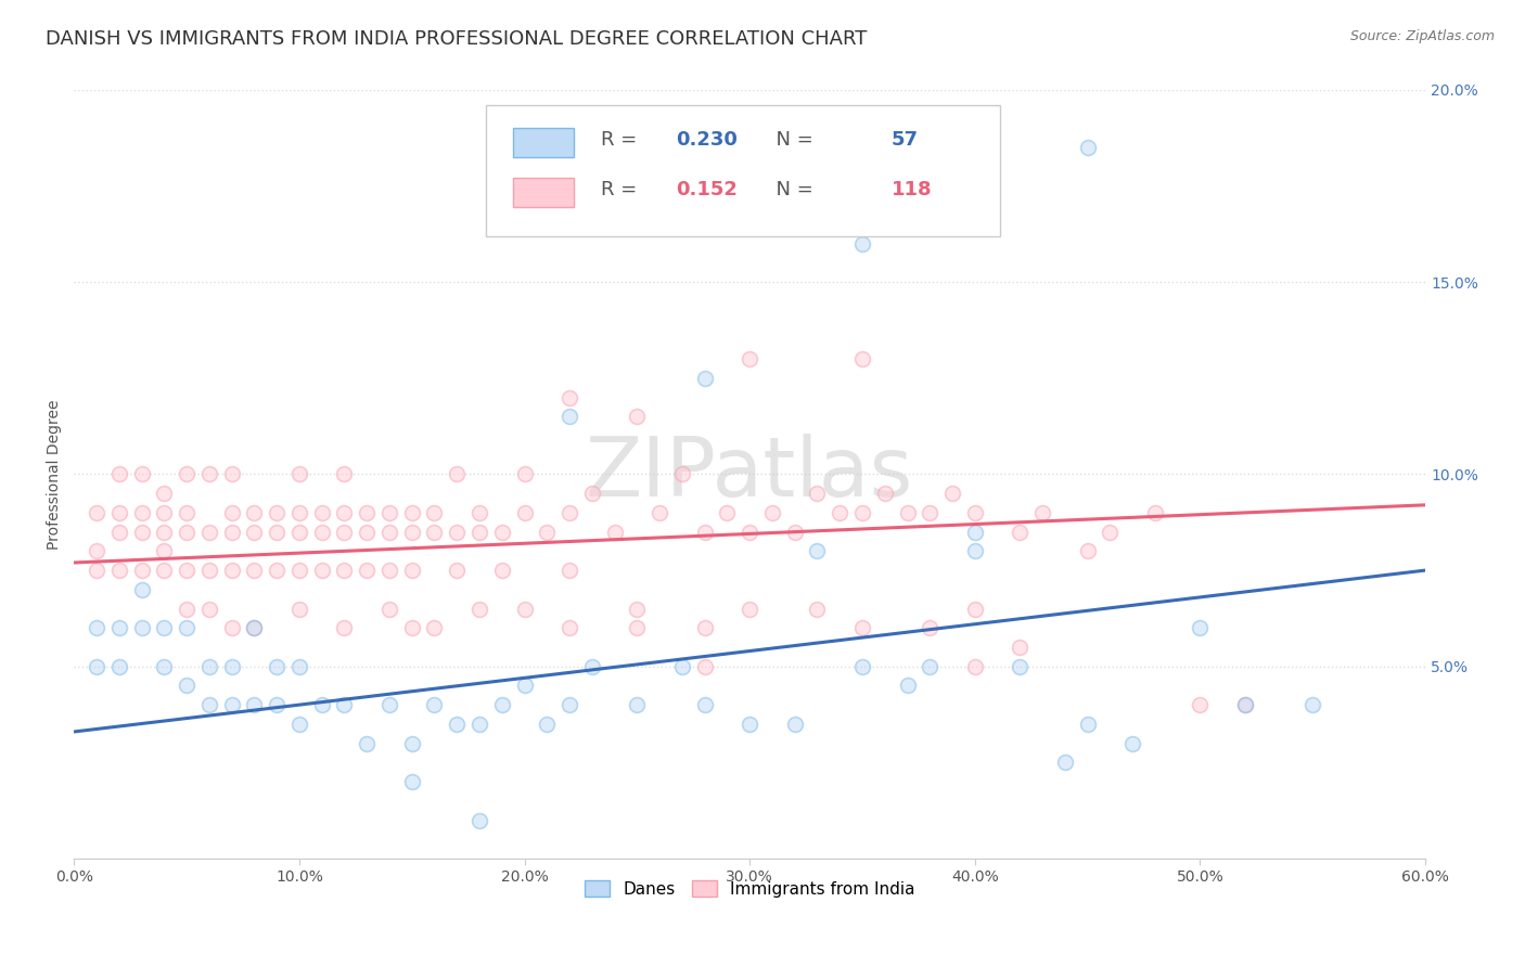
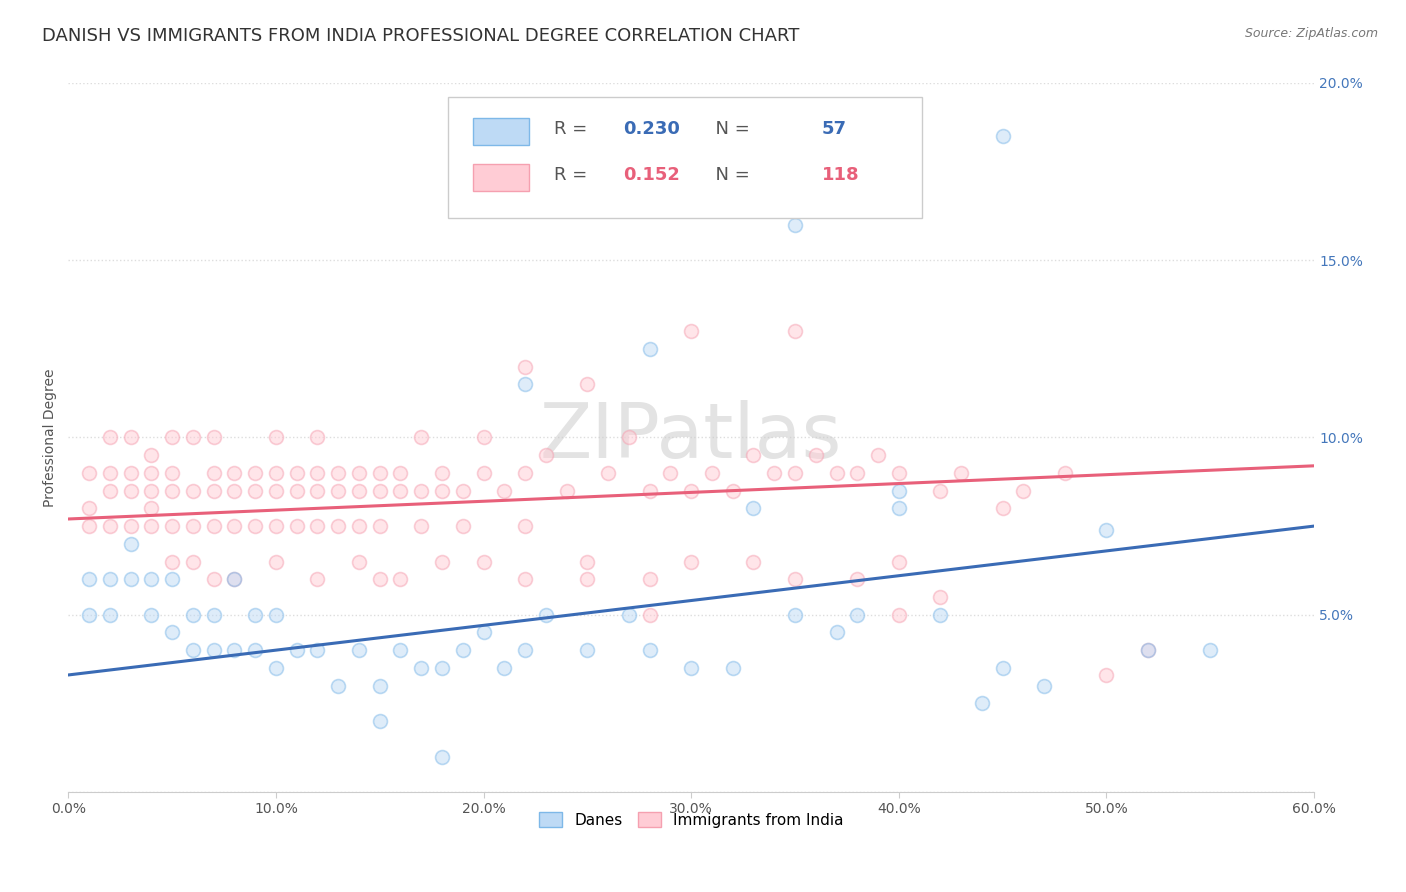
Danes/50.0%: 6.0% -> 7.4%
Immigrants from India/50.0%: 4.0% -> 3.3%
